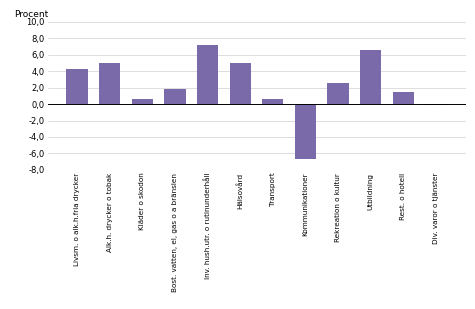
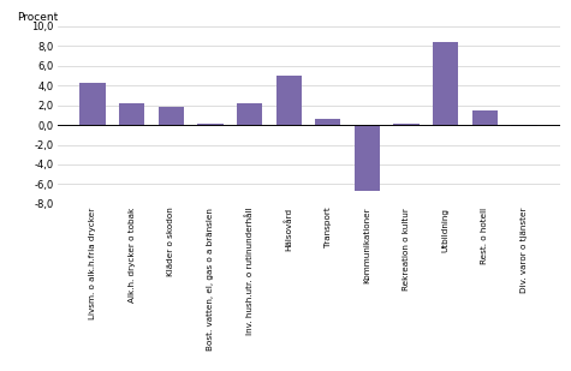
Alk.h. drycker o tobak: 5,0 -> 2,2
Kläder o skodon: 0,6 -> 1,8
Bost. vatten, el, gas o a bränslen: 1,8 -> 0,1
Inv. hush.utr. o rutinunderhåll: 7,2 -> 2,2
Rekreation o kultur: 2,6 -> 0,1
Utbildning: 6,6 -> 8,4
